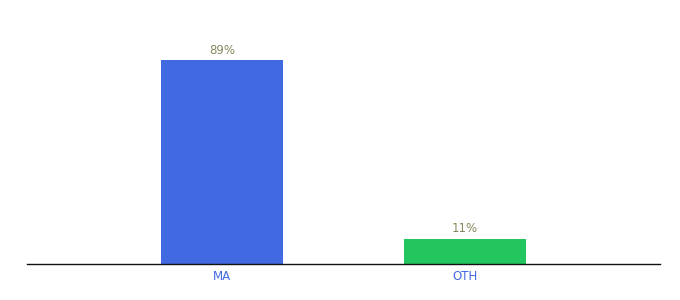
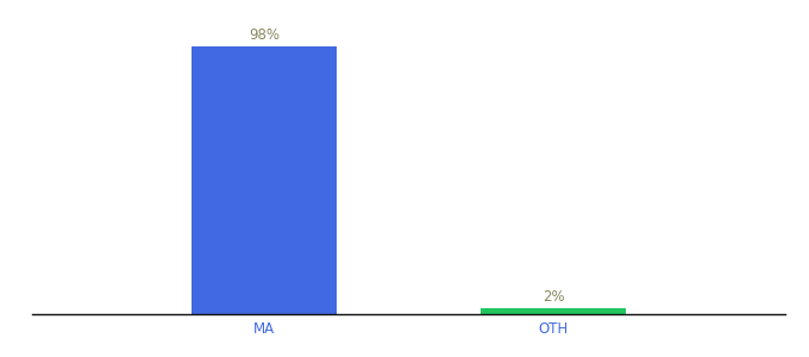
MA: 89% -> 98%
OTH: 11% -> 2%
